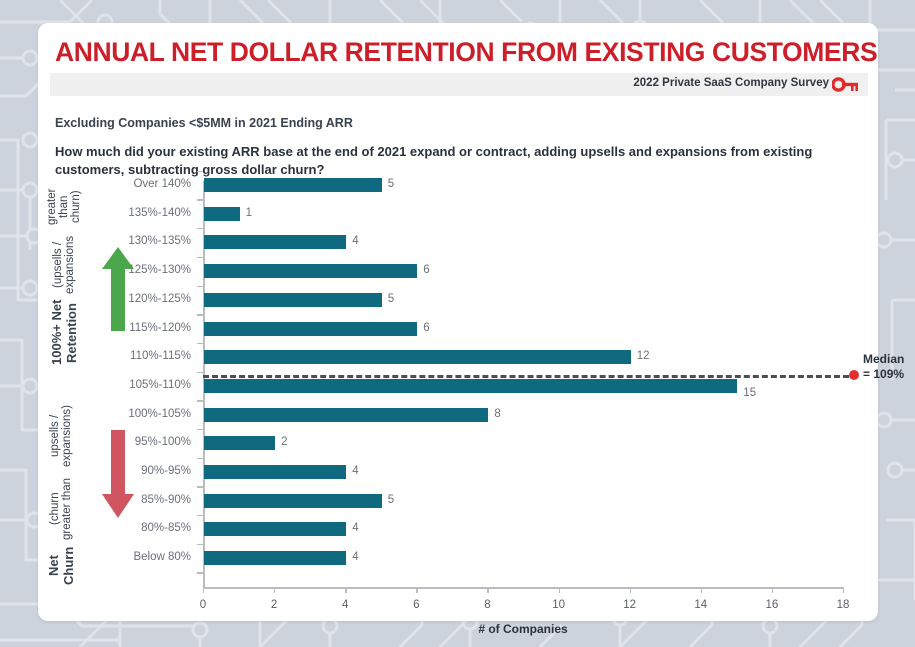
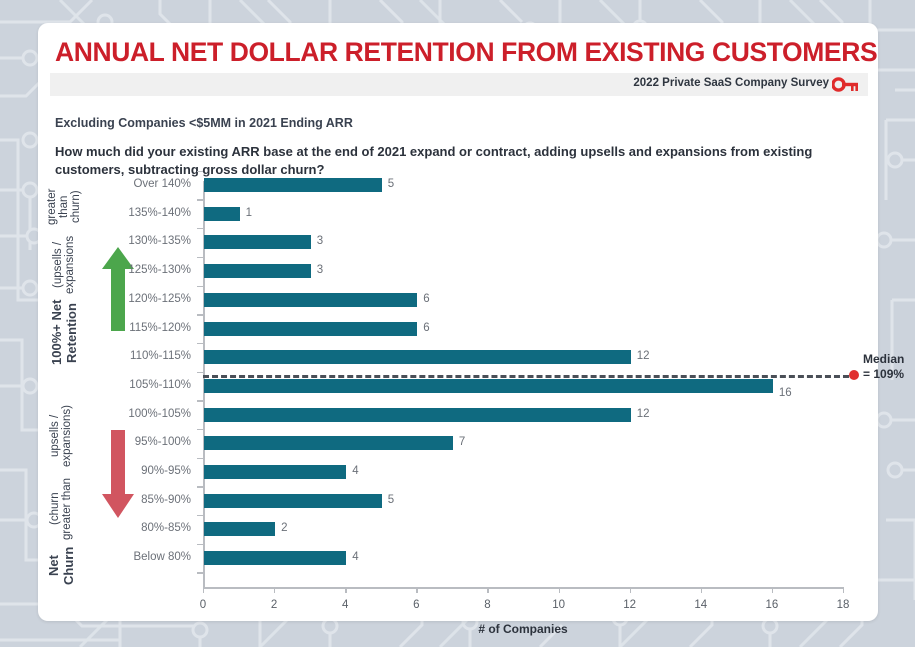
130%-135%: 4 -> 3
125%-130%: 6 -> 3
120%-125%: 5 -> 6
105%-110%: 15 -> 16
100%-105%: 8 -> 12
95%-100%: 2 -> 7
80%-85%: 4 -> 2
